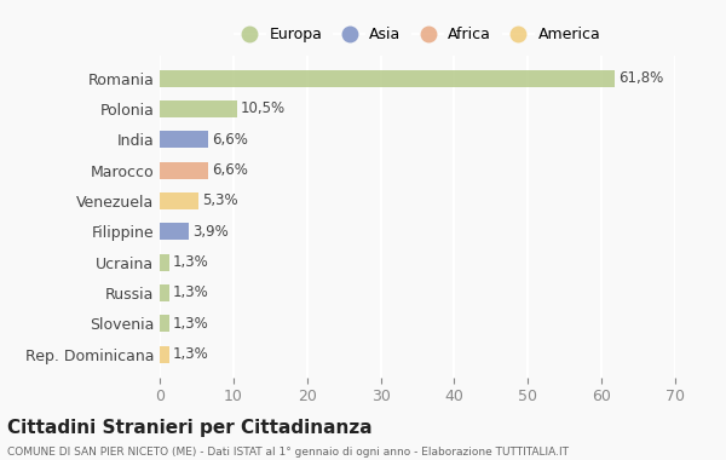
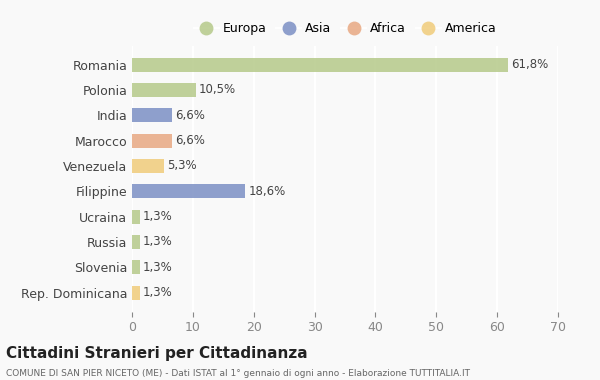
Filippine: 3,9% -> 18,6%
